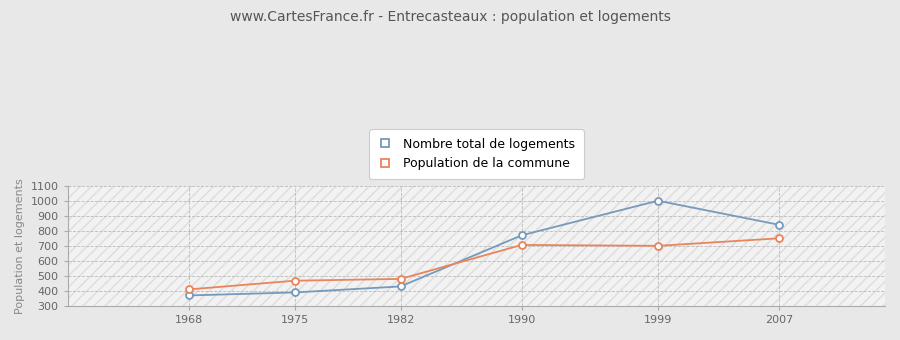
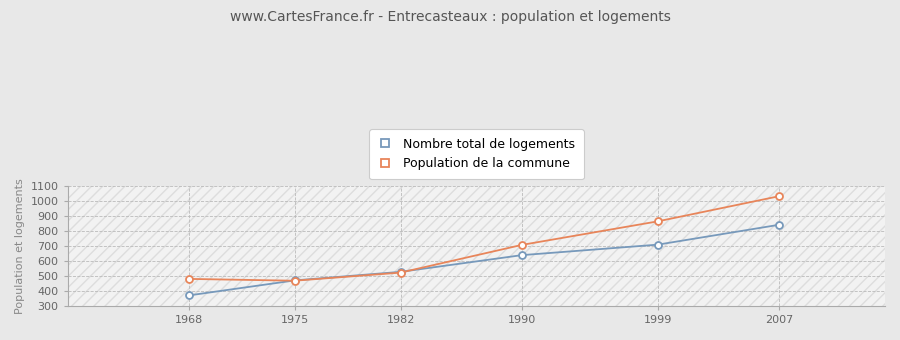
Population de la commune/1968: 410 -> 480
Nombre total de logements/1975: 390 -> 470
Nombre total de logements/1982: 430 -> 530
Population de la commune/1982: 480 -> 520
Nombre total de logements/1990: 770 -> 640
Nombre total de logements/1999: 1000 -> 710
Population de la commune/1999: 700 -> 860
Population de la commune/2007: 750 -> 1030
